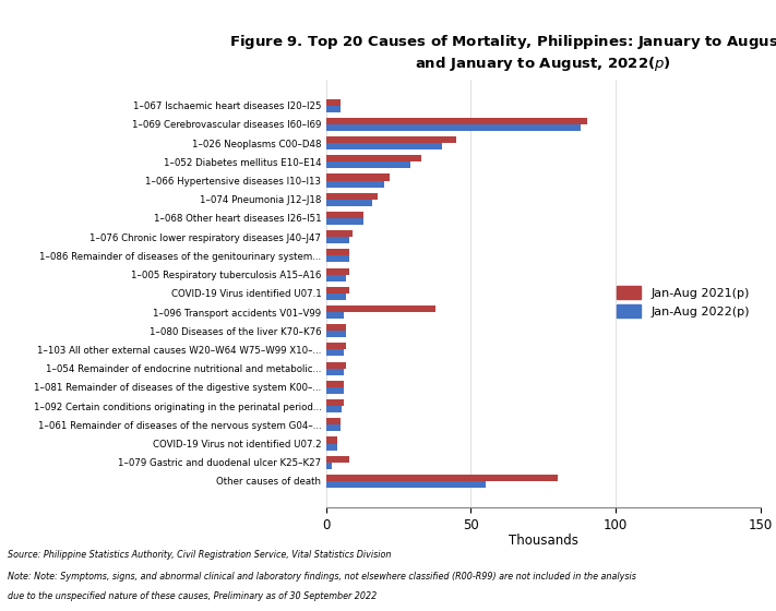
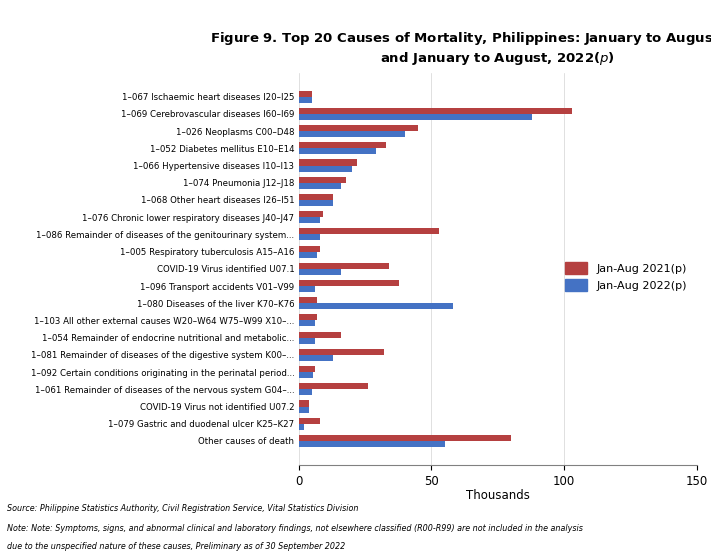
Jan-Aug 2021(p)/1–069 Cerebrovascular diseases I60–I69: 90 -> 103
Jan-Aug 2021(p)/1–086 Remainder of diseases of the genitourinary system...: 8 -> 53
Jan-Aug 2021(p)/COVID-19 Virus identified U07.1: 8 -> 34
Jan-Aug 2022(p)/COVID-19 Virus identified U07.1: 7.0 -> 16.0
Jan-Aug 2022(p)/1–080 Diseases of the liver K70–K76: 7.0 -> 58.0
Jan-Aug 2021(p)/1–054 Remainder of endocrine nutritional and metabolic...: 7 -> 16
Jan-Aug 2021(p)/1–081 Remainder of diseases of the digestive system K00–...: 6 -> 32
Jan-Aug 2022(p)/1–081 Remainder of diseases of the digestive system K00–...: 6.0 -> 13.0
Jan-Aug 2021(p)/1–061 Remainder of diseases of the nervous system G04–...: 5 -> 26
